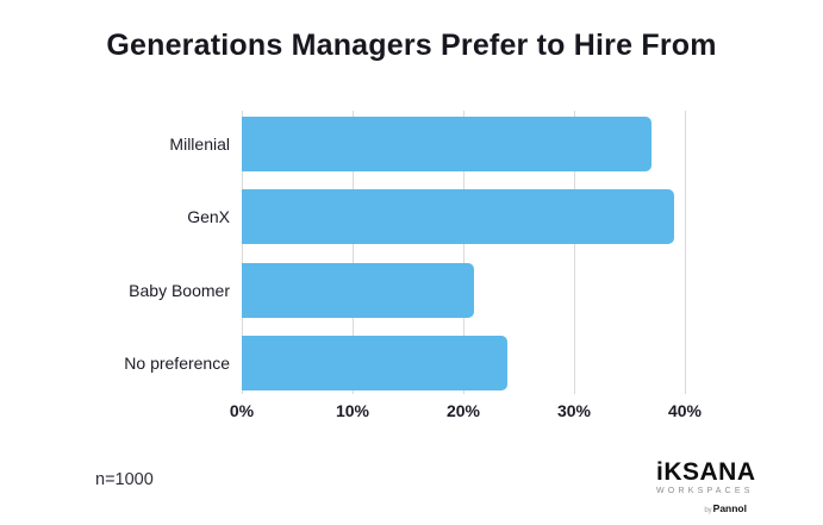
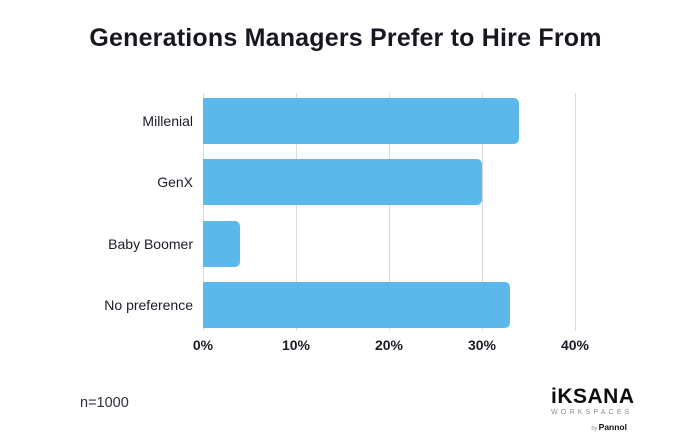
Millenial: 37% -> 34%
GenX: 39% -> 30%
Baby Boomer: 21% -> 4%
No preference: 24% -> 33%
